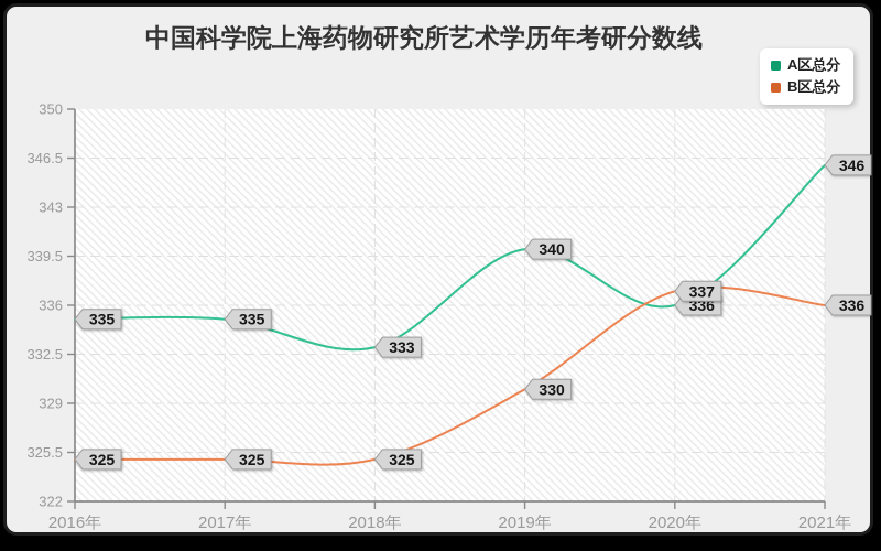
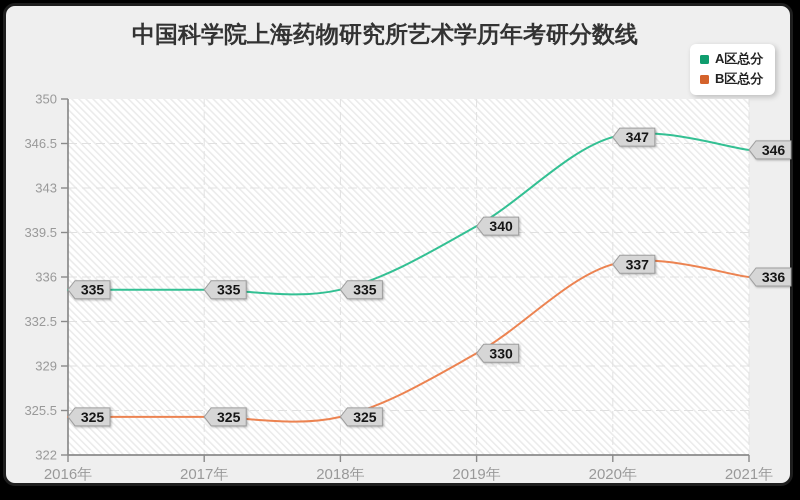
A区总分/2018年: 333 -> 335
A区总分/2020年: 336 -> 347
